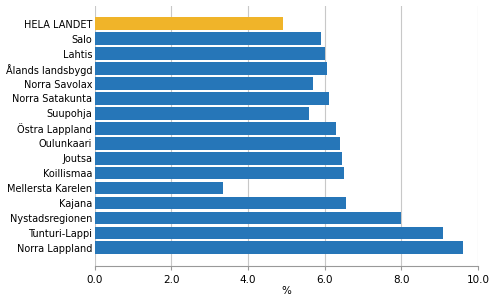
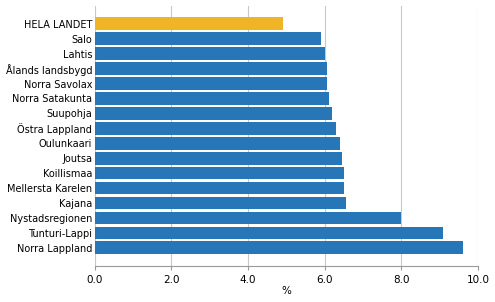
Norra Savolax: 5.70 -> 6.05
Suupohja: 5.60 -> 6.20
Mellersta Karelen: 3.35 -> 6.50
